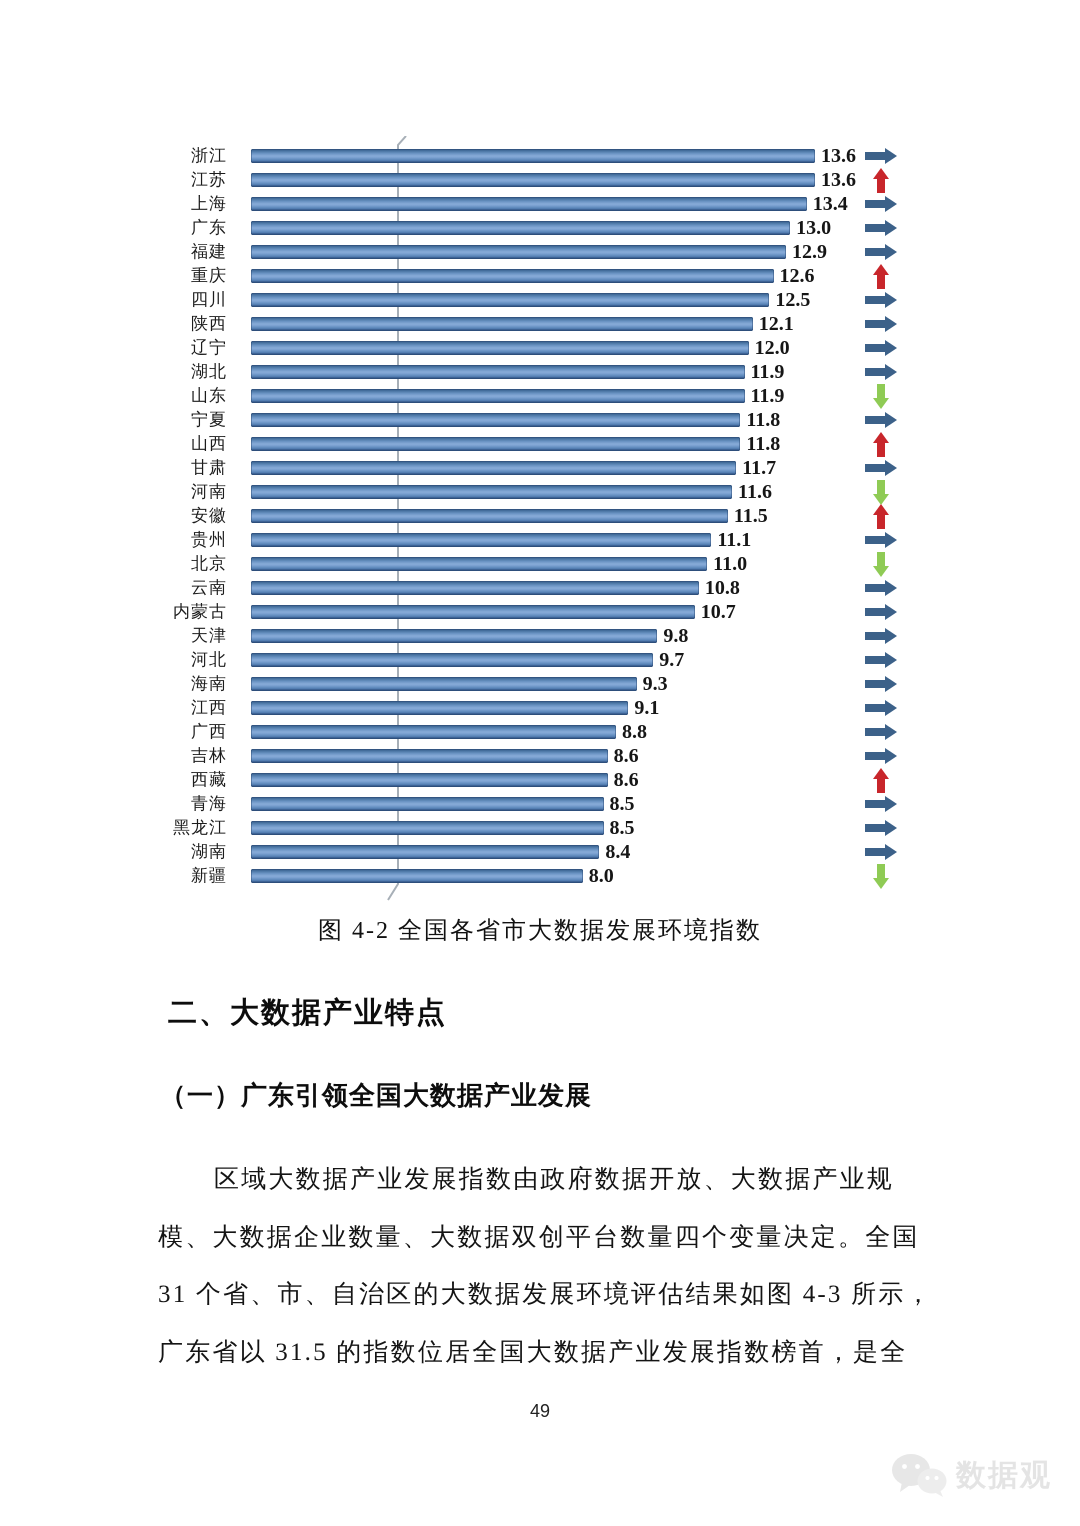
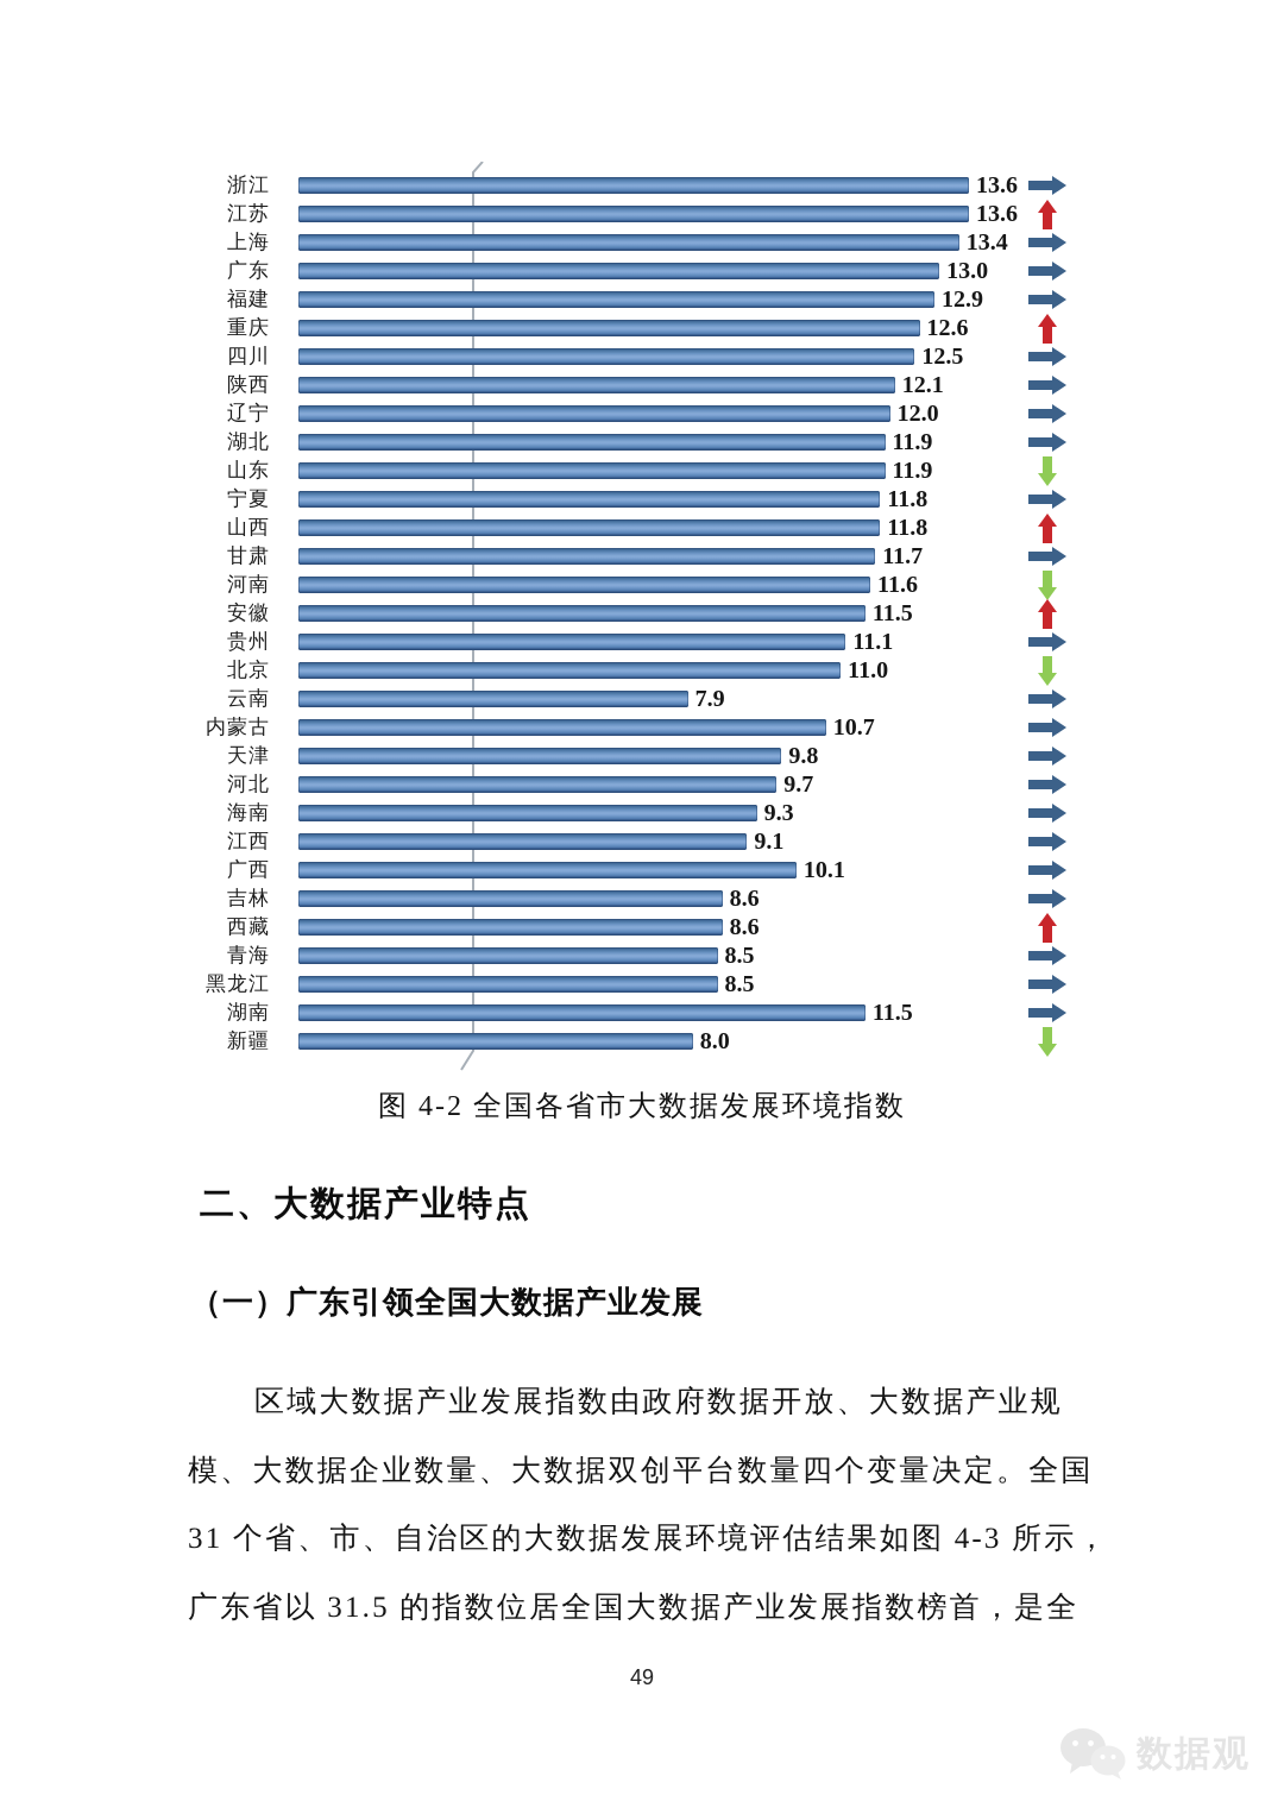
云南: 10.8 -> 7.9
广西: 8.8 -> 10.1
湖南: 8.4 -> 11.5
